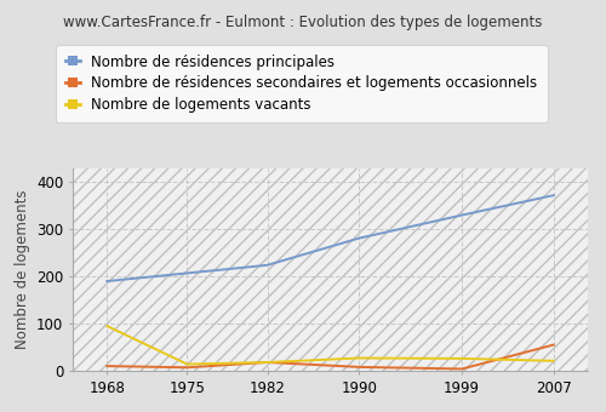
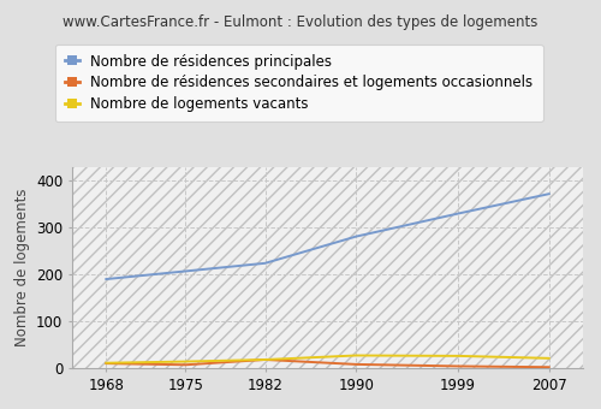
Nombre de logements vacants/1968: 95 -> 11
Nombre de résidences secondaires et logements occasionnels/2007: 55 -> 2
